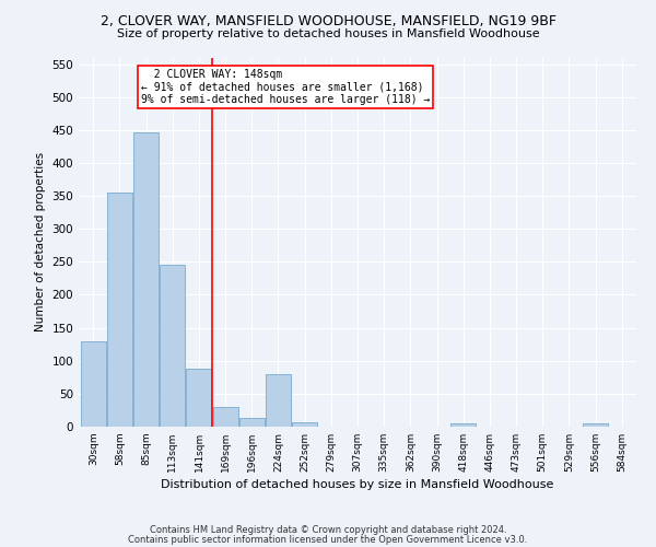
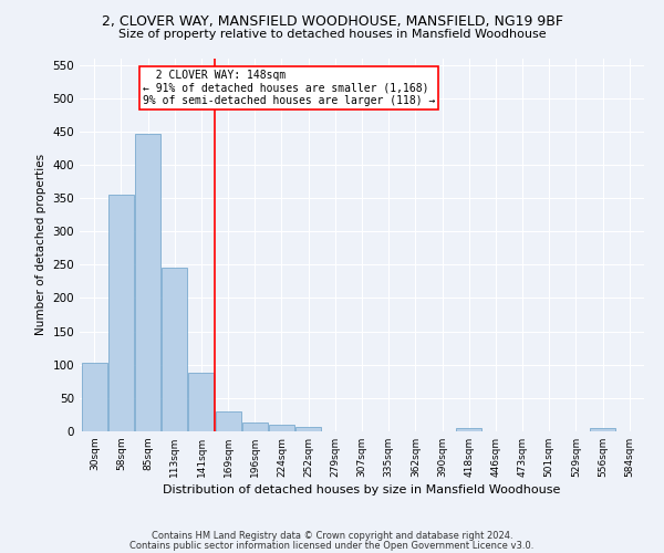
30sqm: 130 -> 103
224sqm: 80 -> 10
